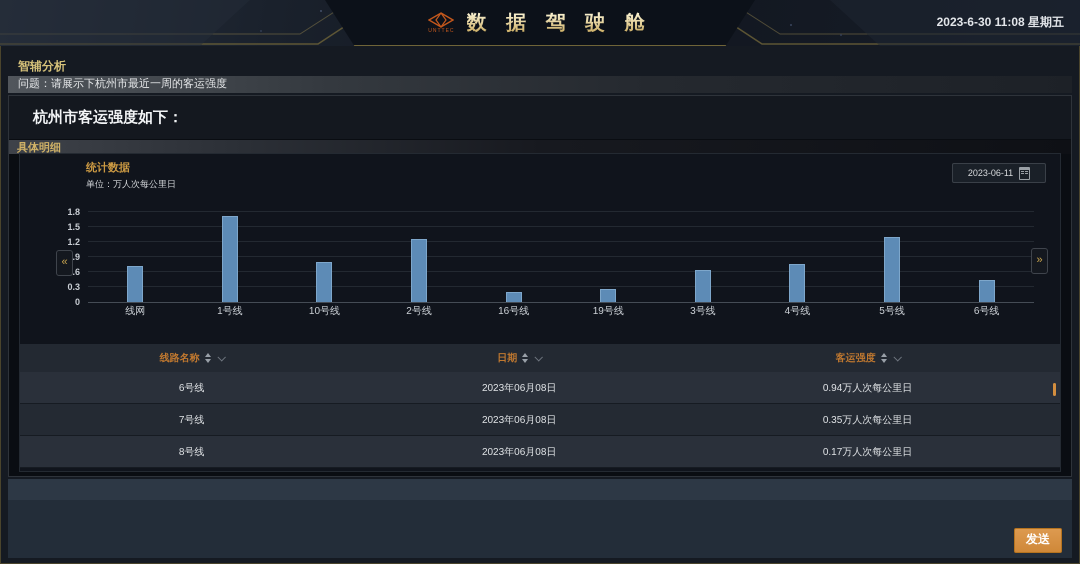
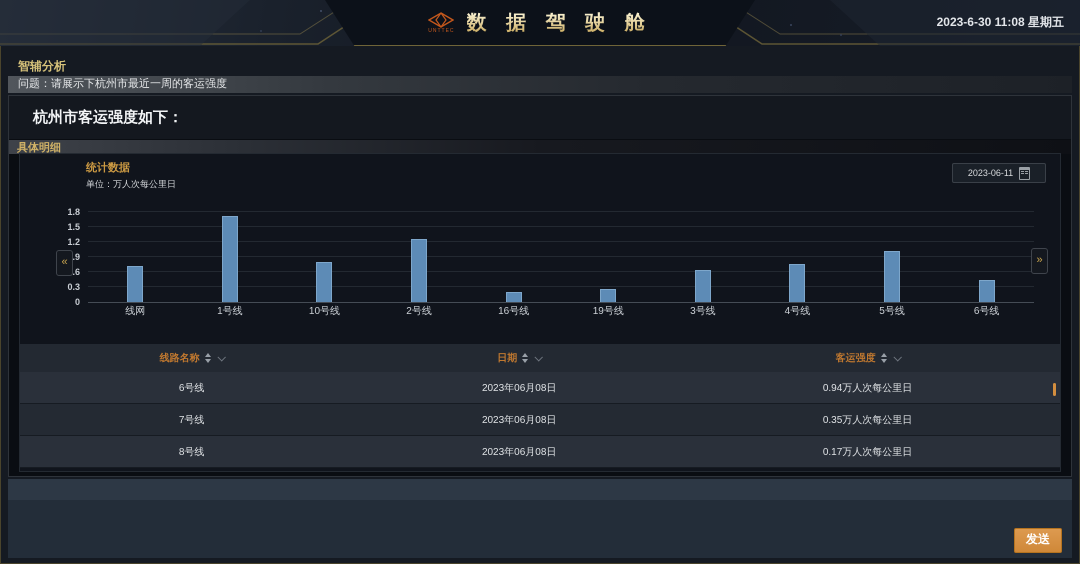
5号线: 1.3 -> 1.0
